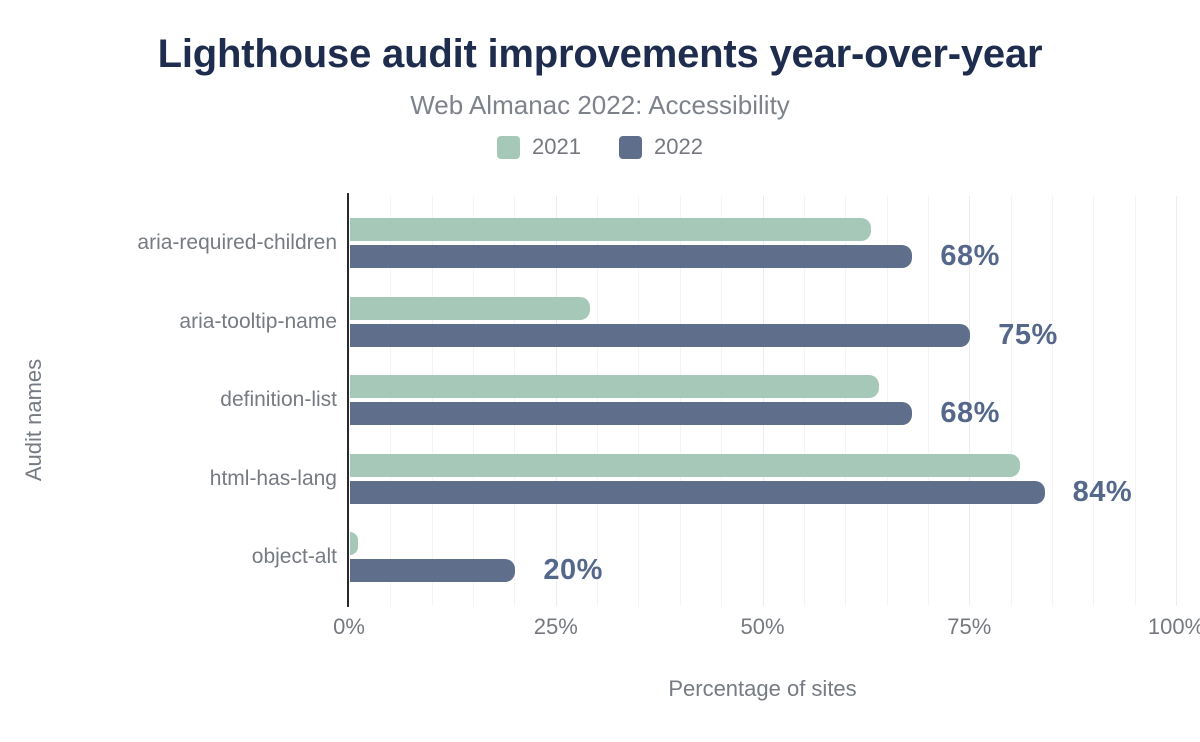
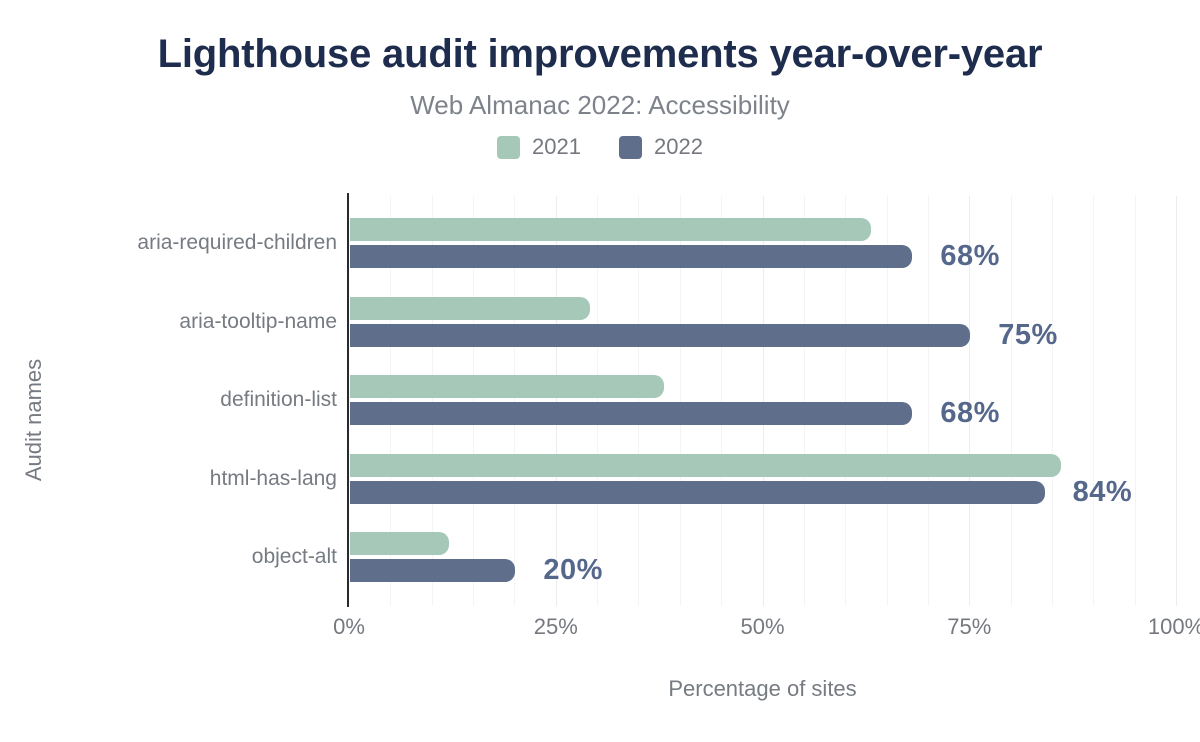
2021/definition-list: 64% -> 38%
2021/html-has-lang: 81% -> 86%
2021/object-alt: 1% -> 12%
